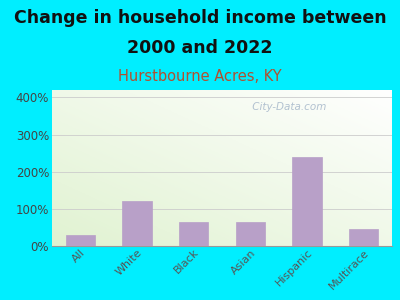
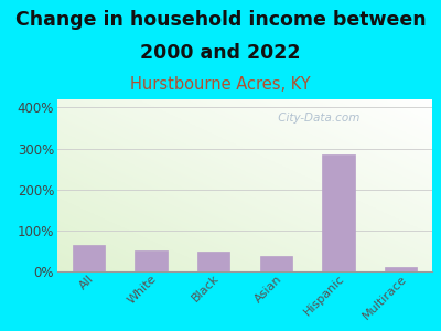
All: 30% -> 65%
White: 120% -> 50%
Black: 65% -> 48%
Asian: 65% -> 38%
Hispanic: 240% -> 285%
Multirace: 45% -> 10%
